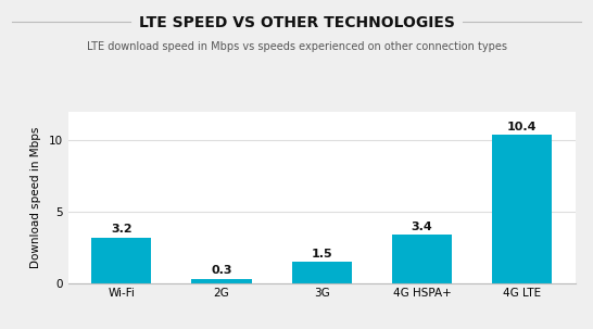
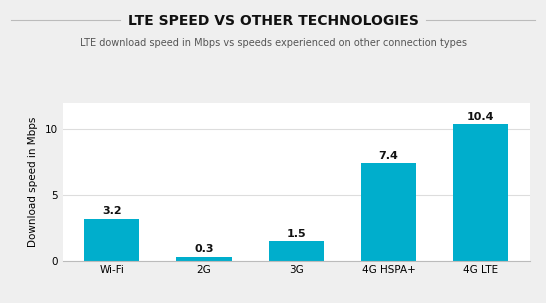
4G HSPA+: 3.4 -> 7.4
